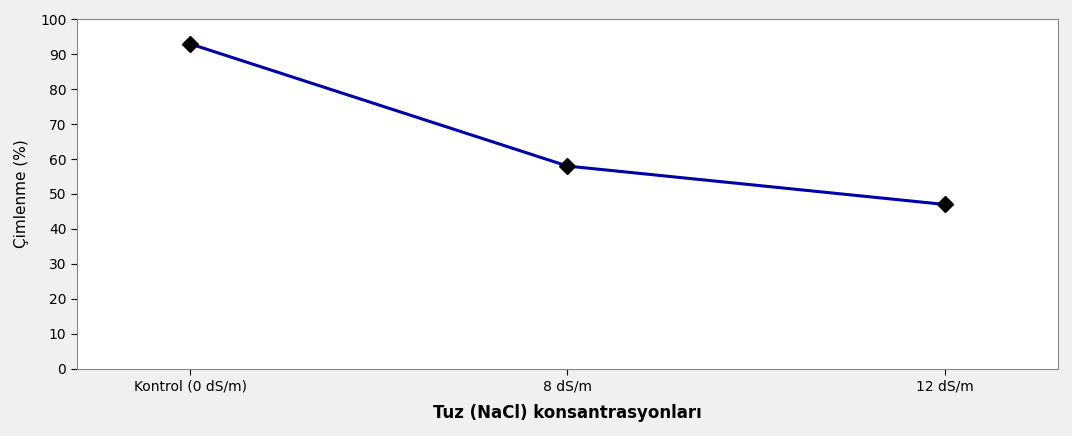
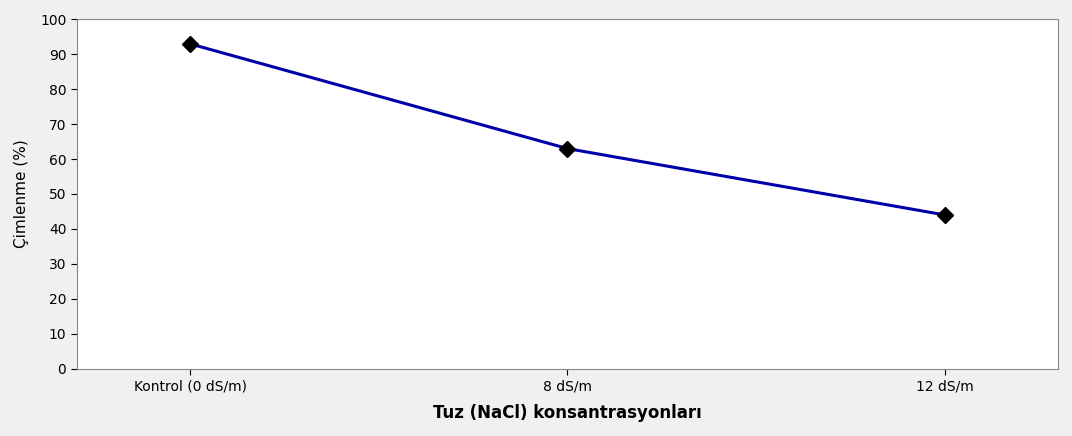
8 dS/m: 58 -> 63
12 dS/m: 47 -> 44
